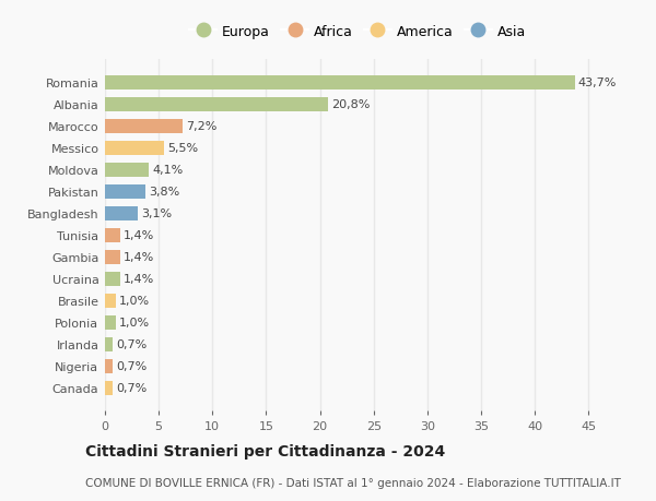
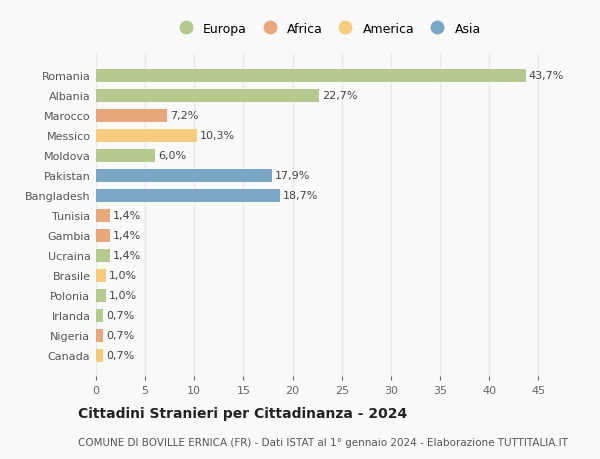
Albania: 20,8% -> 22,7%
Messico: 5,5% -> 10,3%
Moldova: 4,1% -> 6,0%
Pakistan: 3,8% -> 17,9%
Bangladesh: 3,1% -> 18,7%
